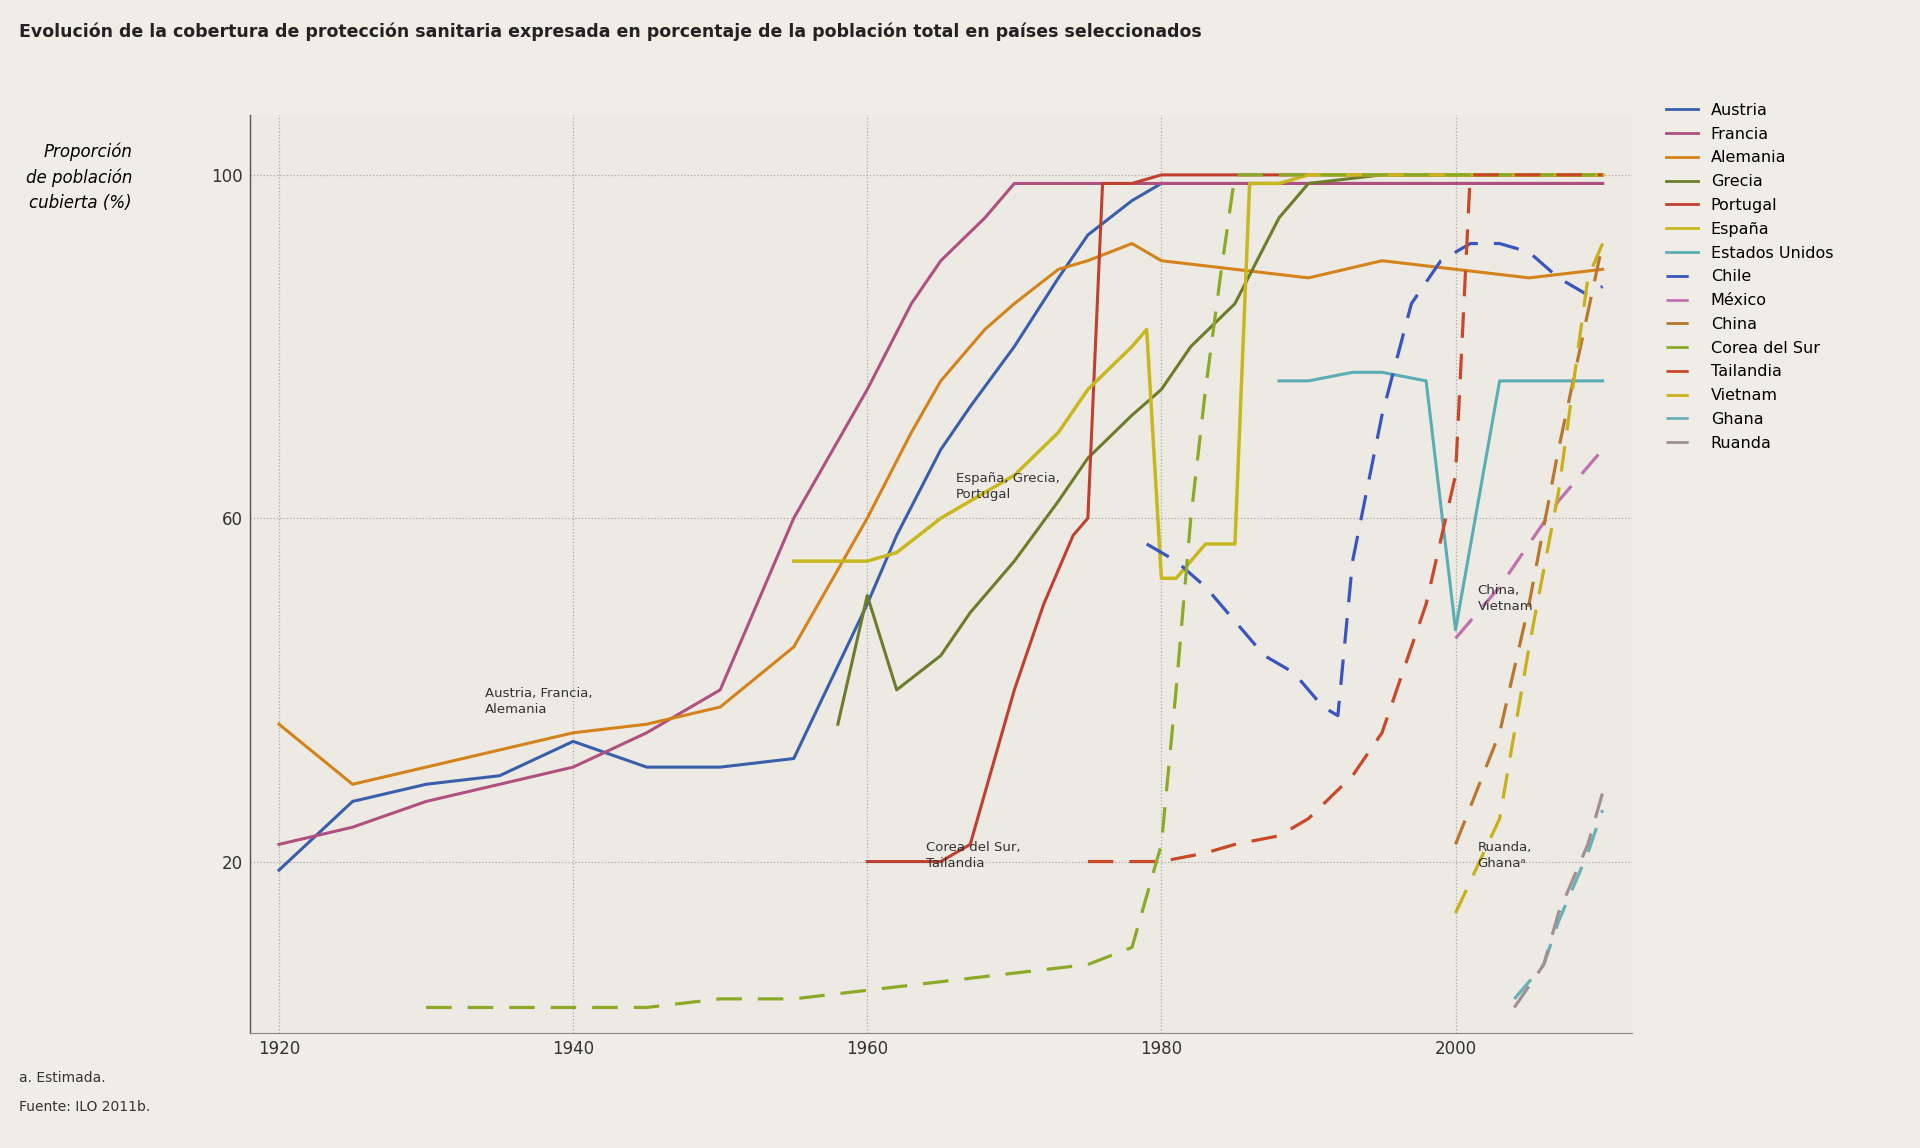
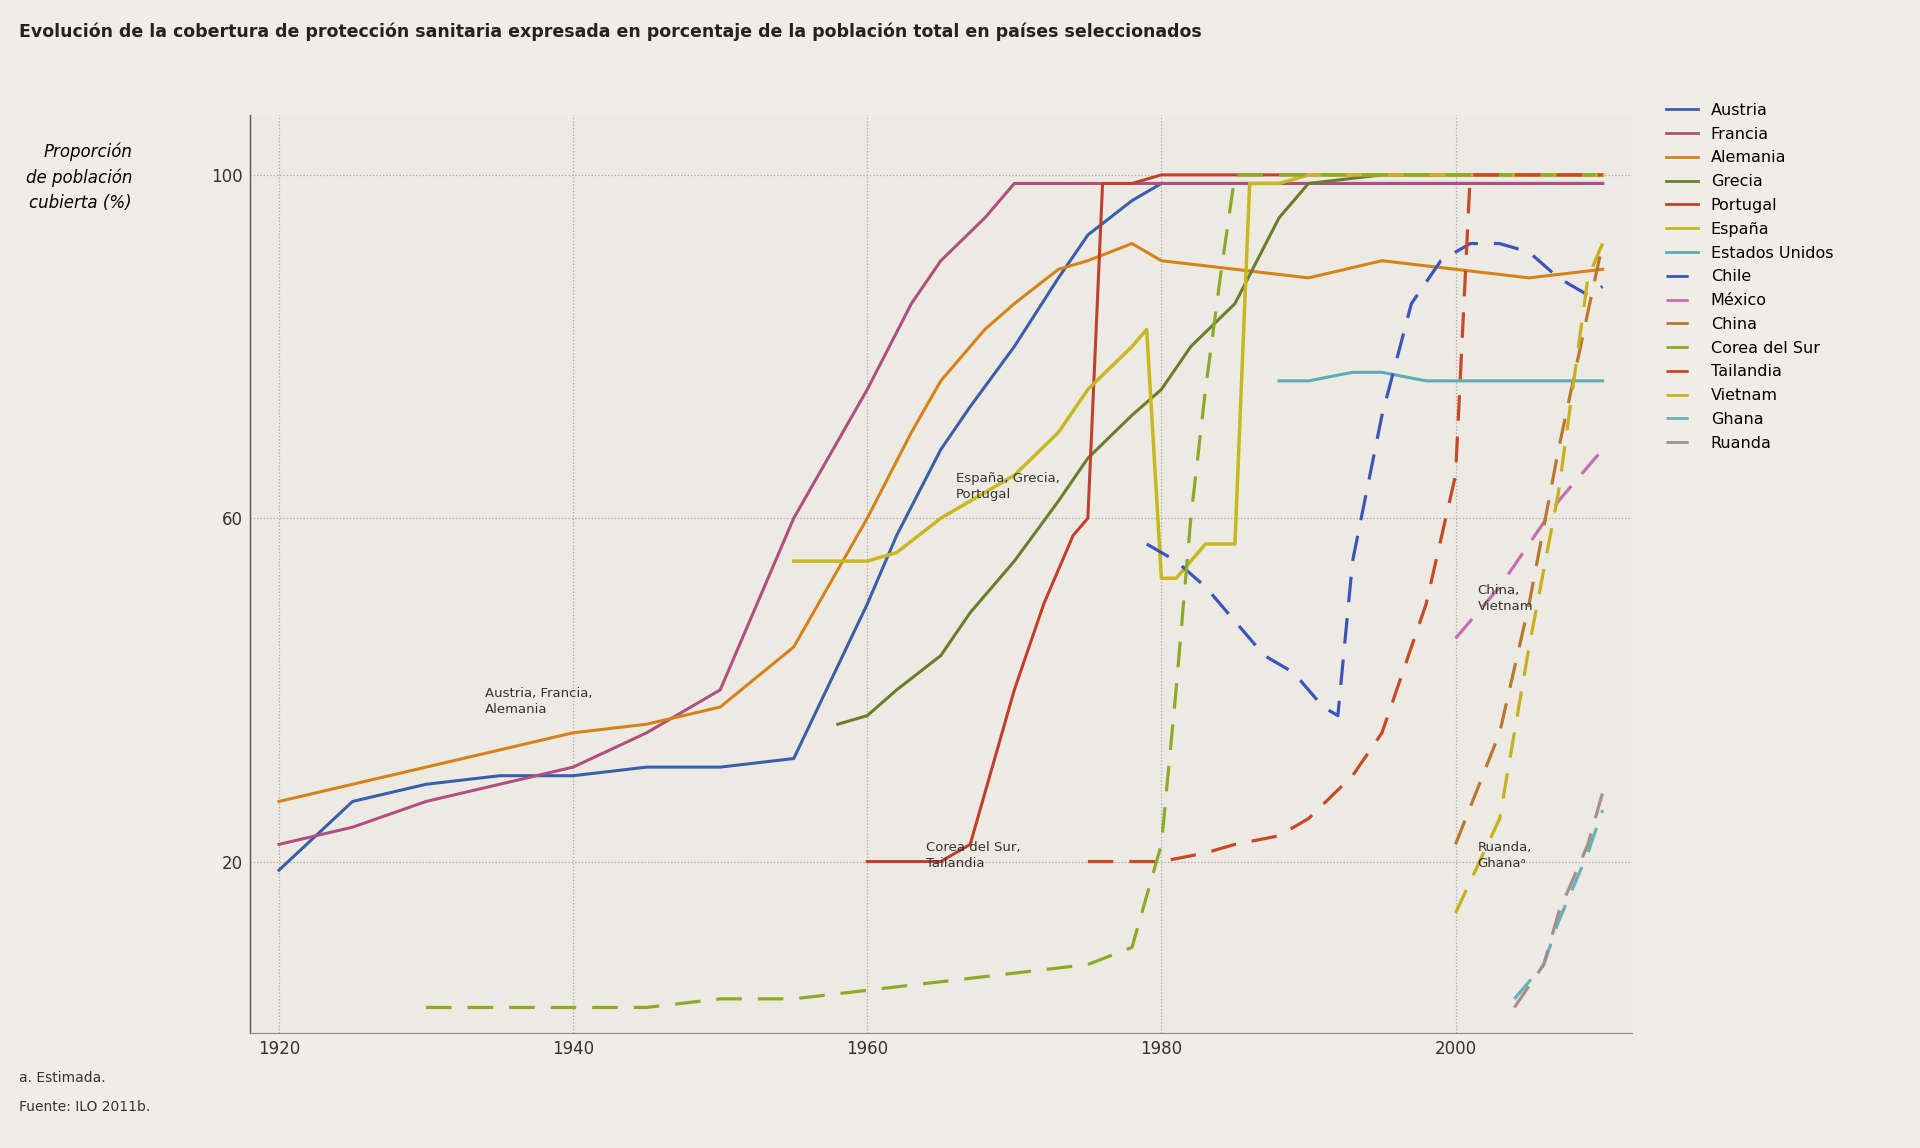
Alemania/1920: 36 -> 27
Austria/1940: 34 -> 30
Grecia/1960: 51 -> 37
Estados Unidos/2000: 47 -> 76
